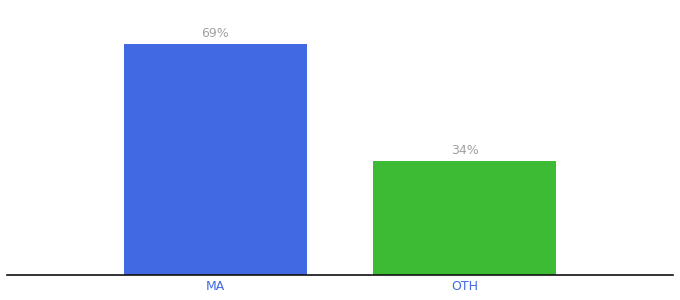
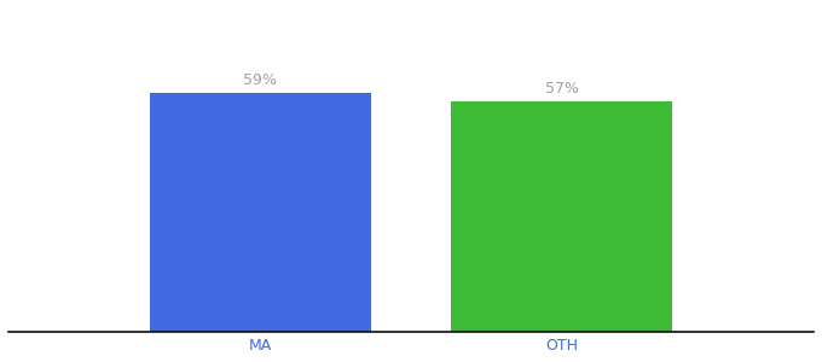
MA: 69% -> 59%
OTH: 34% -> 57%
